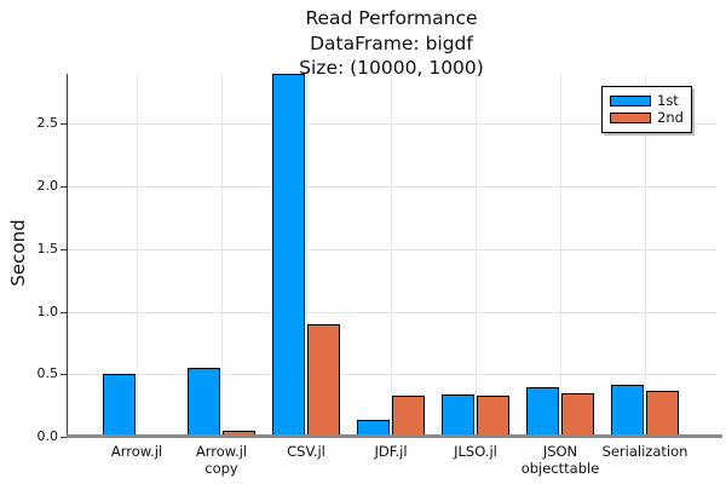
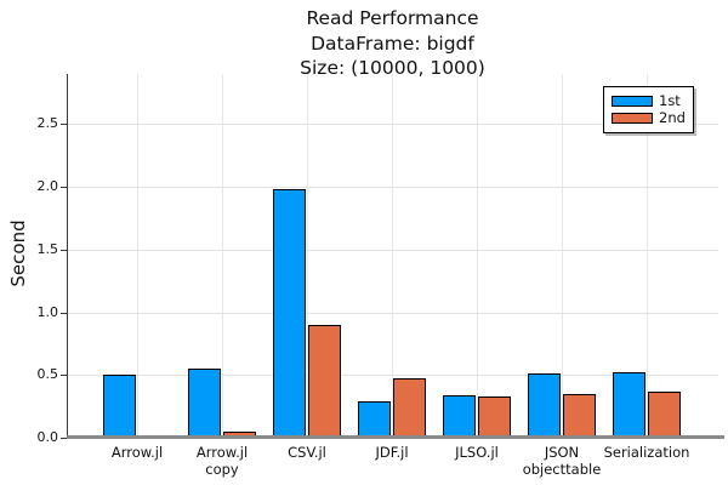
1st/CSV.jl: 2.90 -> 1.98
1st/JDF.jl: 0.14 -> 0.29
2nd/JDF.jl: 0.33 -> 0.47
1st/JSON objecttable: 0.40 -> 0.51
1st/Serialization: 0.42 -> 0.52
